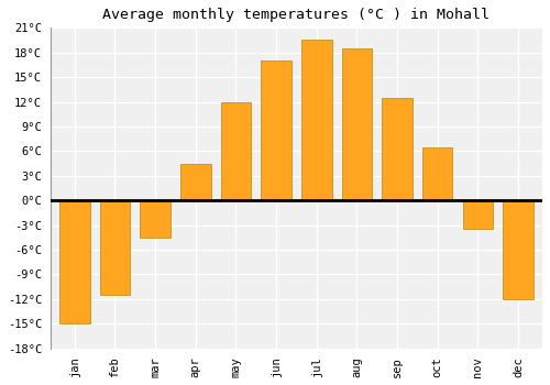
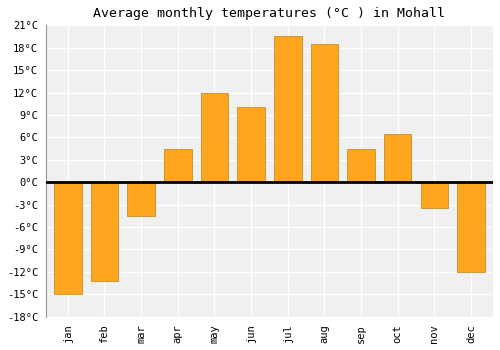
feb: -11.5°C -> -13.2°C
jun: 17.0°C -> 10.0°C
sep: 12.5°C -> 4.4°C
